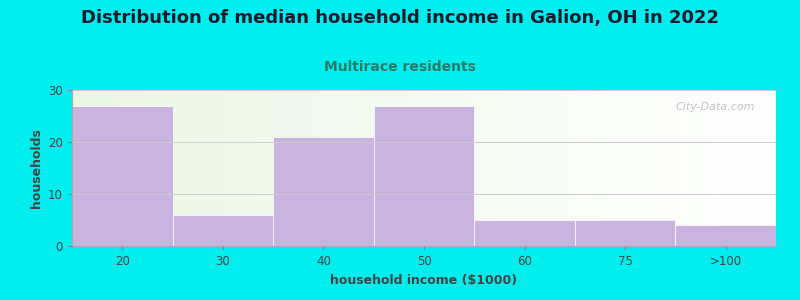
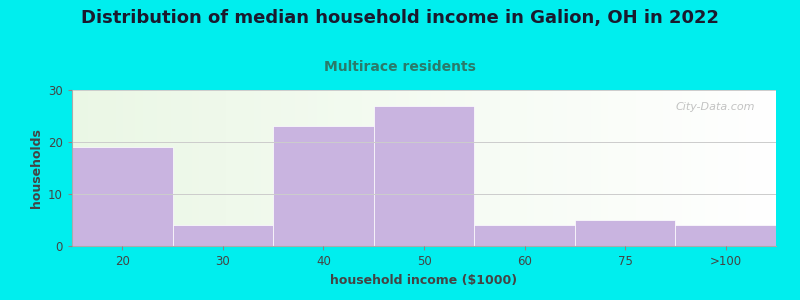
20: 27 -> 19
30: 6 -> 4
40: 21 -> 23
60: 5 -> 4
